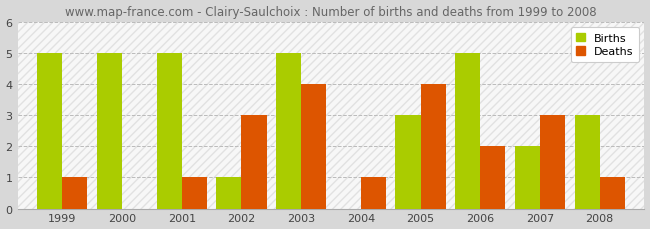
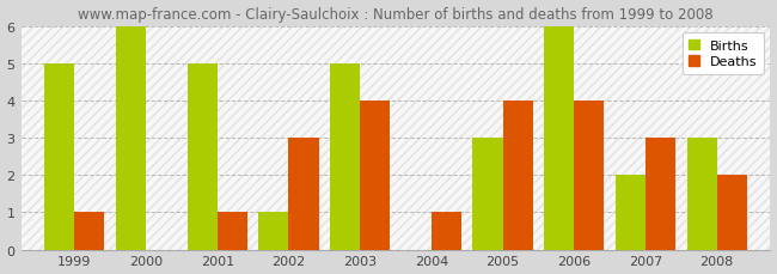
Births/2000: 5 -> 6
Births/2006: 5 -> 6
Deaths/2006: 2 -> 4
Deaths/2008: 1 -> 2
